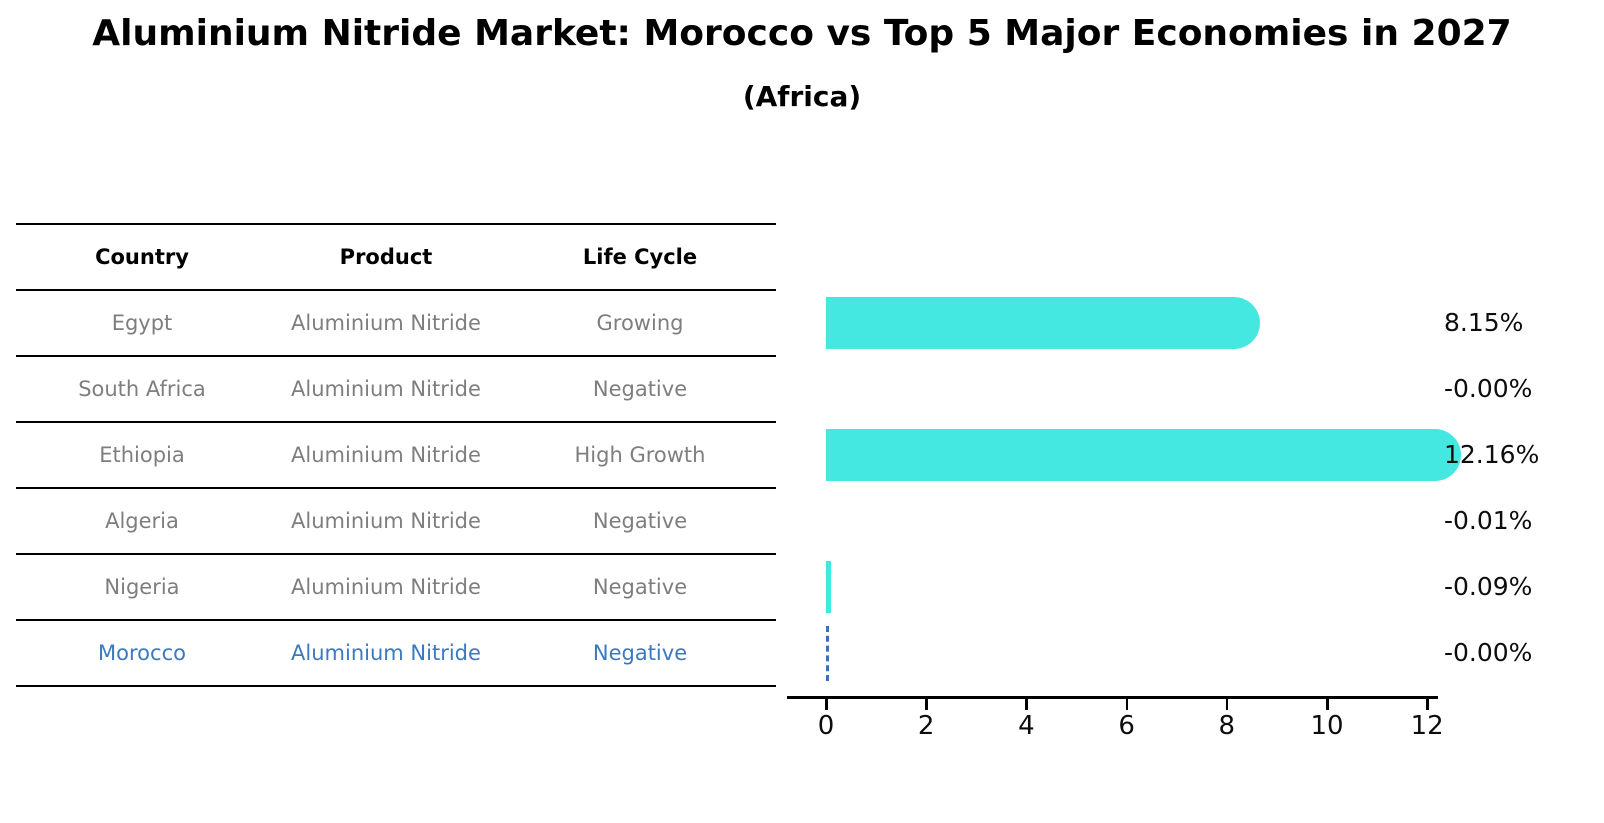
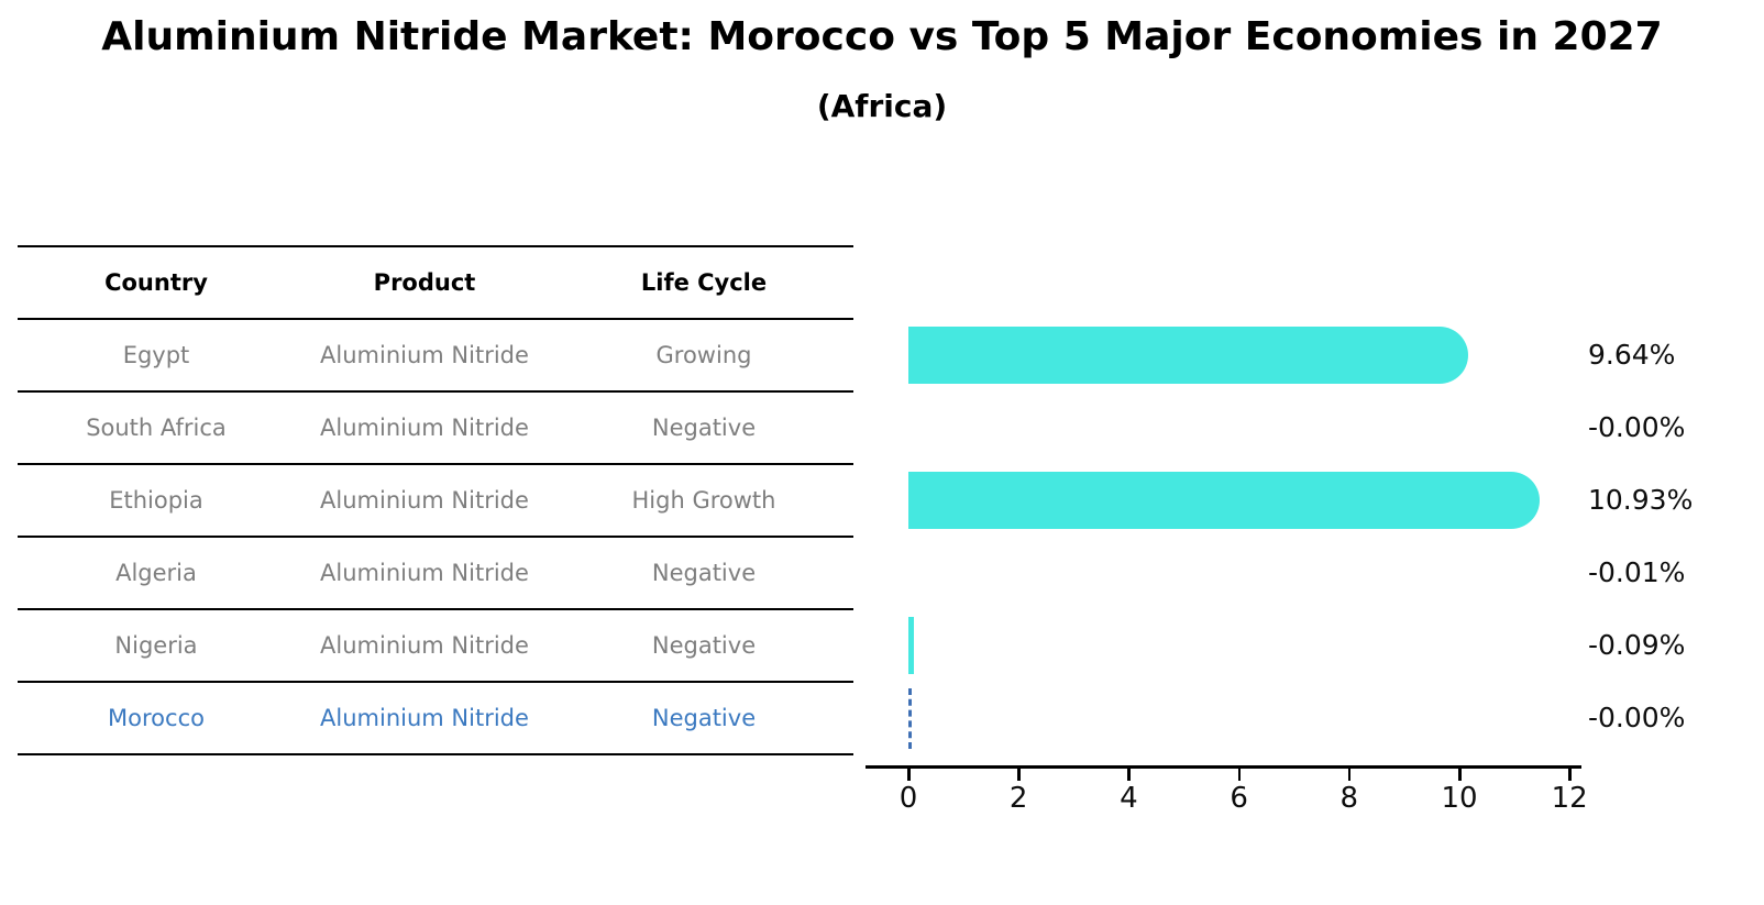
Egypt: 8.15% -> 9.64%
Ethiopia: 12.16% -> 10.93%
